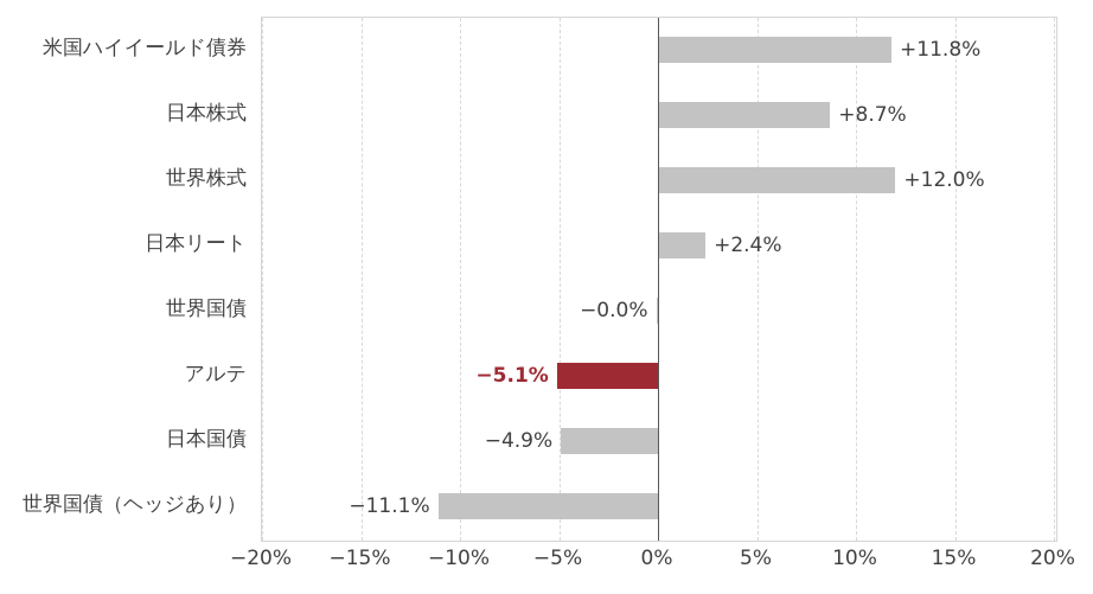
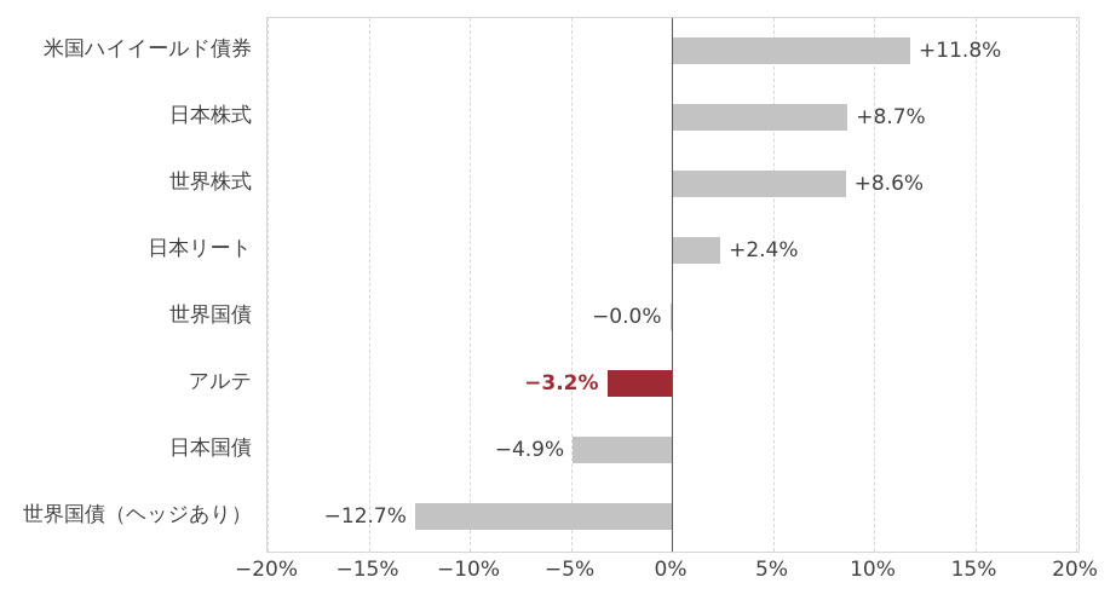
世界株式: +12.0% -> +8.6%
アルテ: −5.1% -> −3.2%
世界国債（ヘッジあり）: −11.1% -> −12.7%
